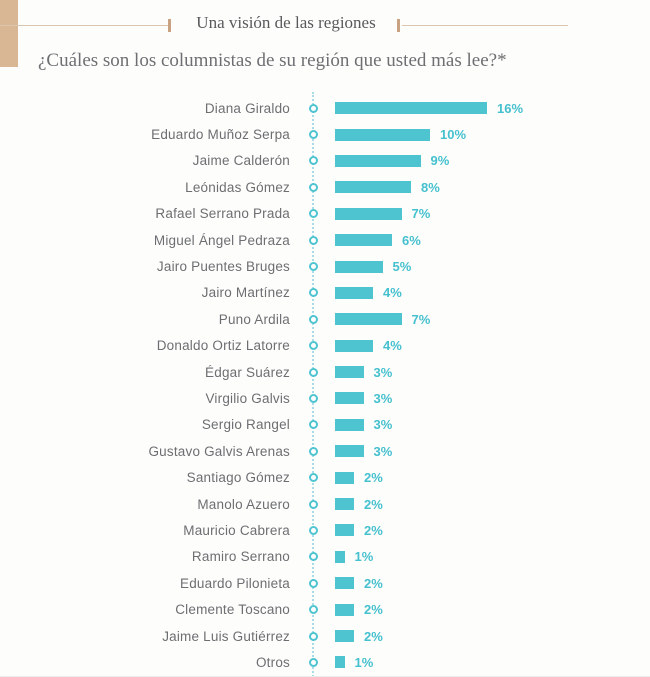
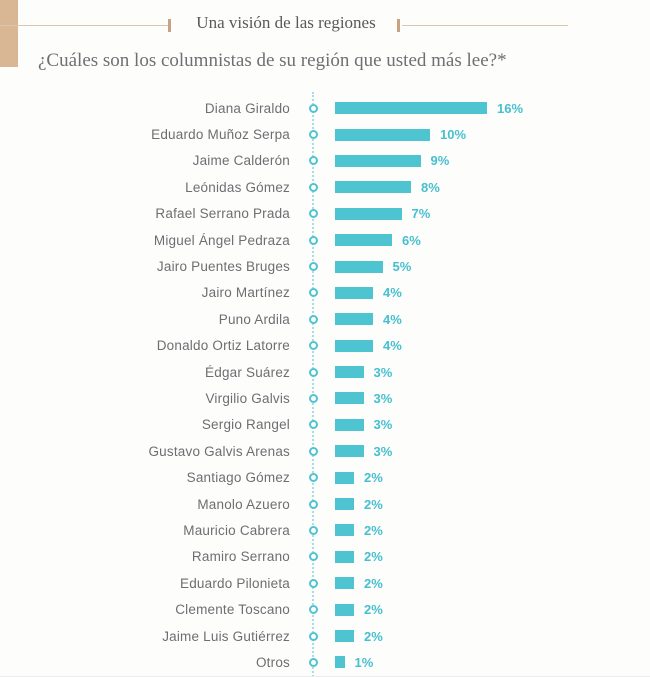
Puno Ardila: 7% -> 4%
Ramiro Serrano: 1% -> 2%
